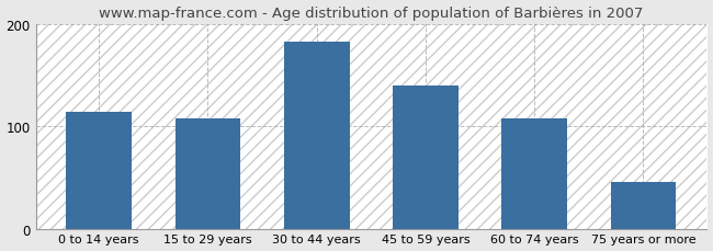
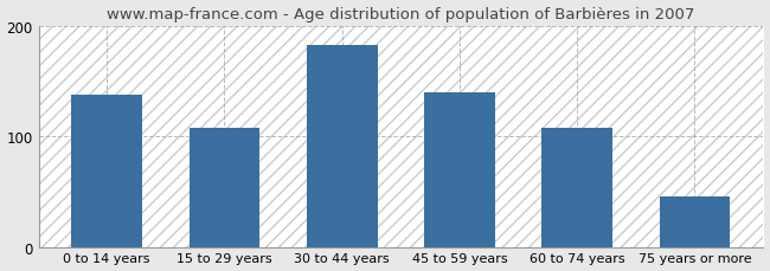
0 to 14 years: 114 -> 137
